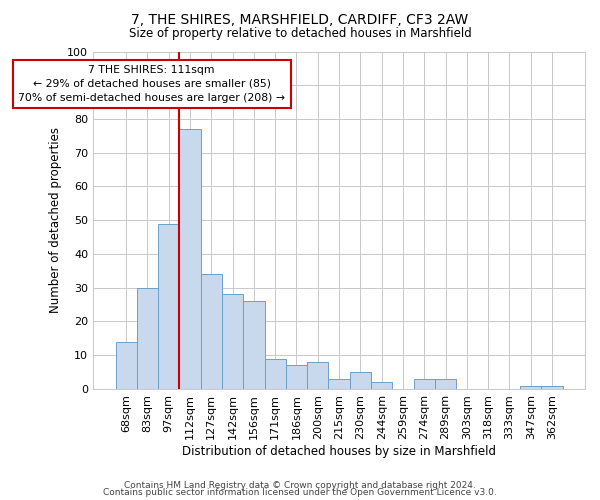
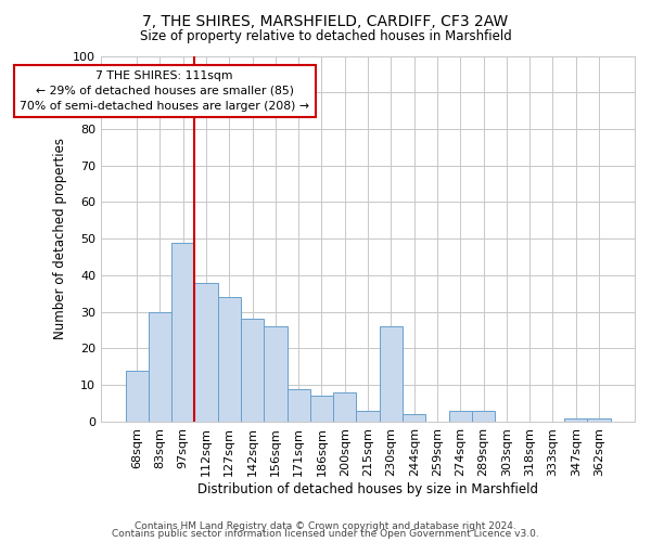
112sqm: 77 -> 38
230sqm: 5 -> 26
